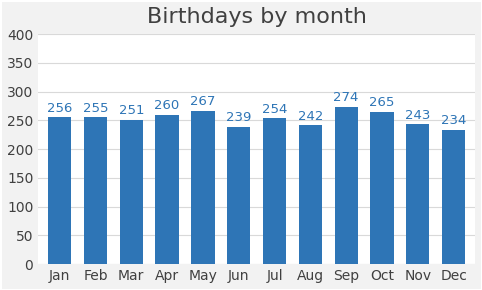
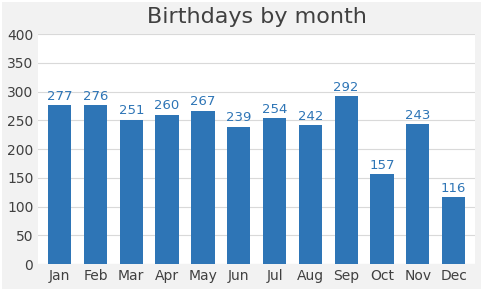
Jan: 256 -> 277
Feb: 255 -> 276
Sep: 274 -> 292
Oct: 265 -> 157
Dec: 234 -> 116
